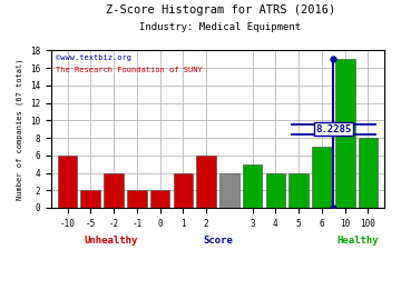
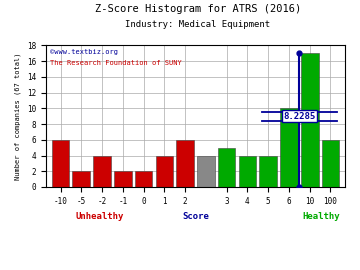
6: 7 -> 10
100: 8 -> 6
